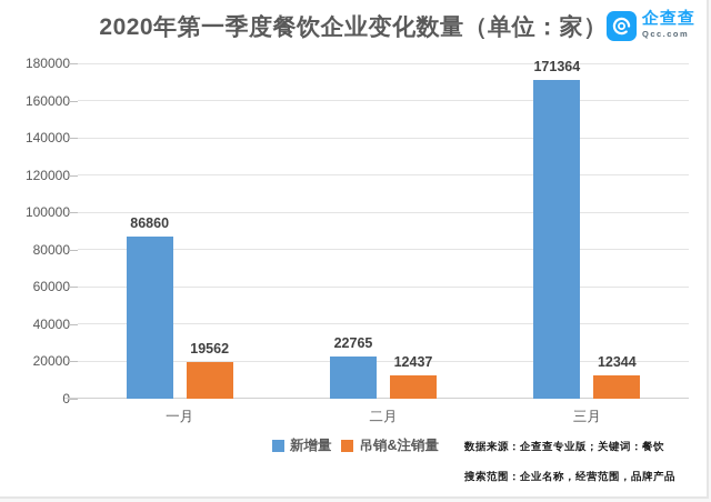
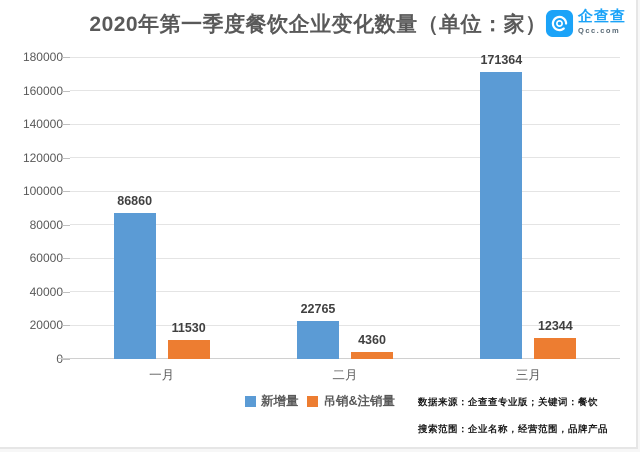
吊销&注销量/一月: 19562 -> 11530
吊销&注销量/二月: 12437 -> 4360
